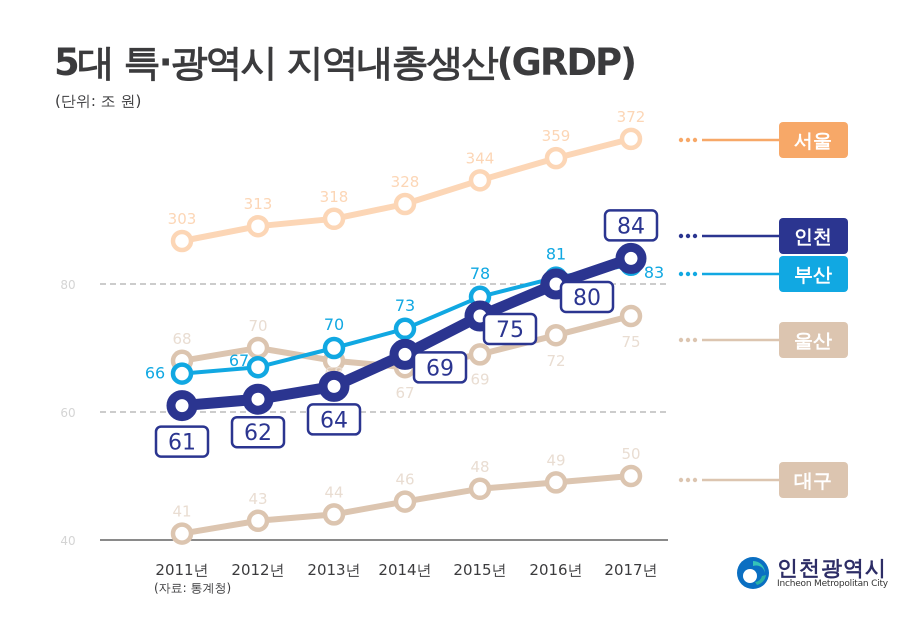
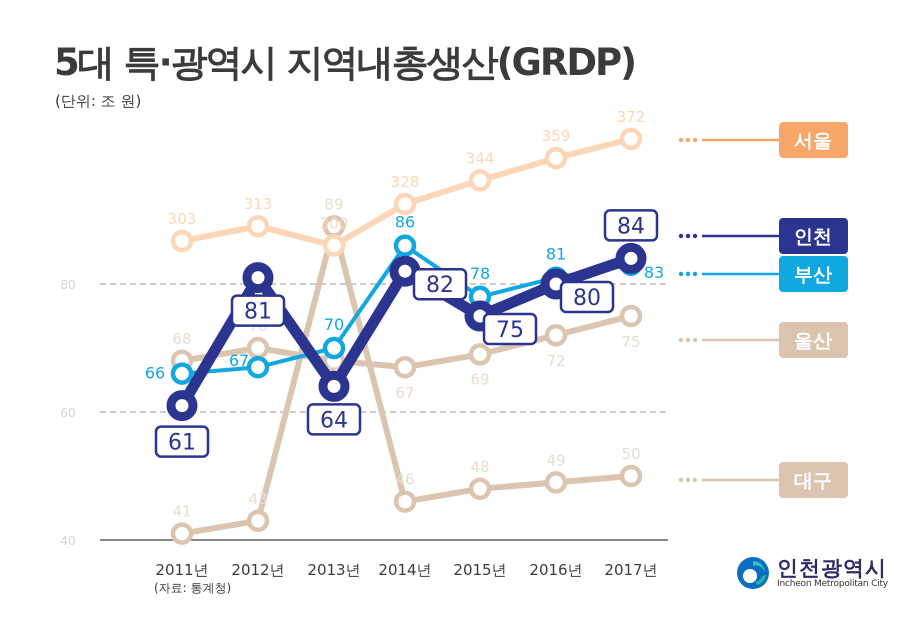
인천/2012년: 62 -> 81
서울/2013년: 318 -> 300
대구/2013년: 44 -> 89
인천/2014년: 69 -> 82
부산/2014년: 73 -> 86
